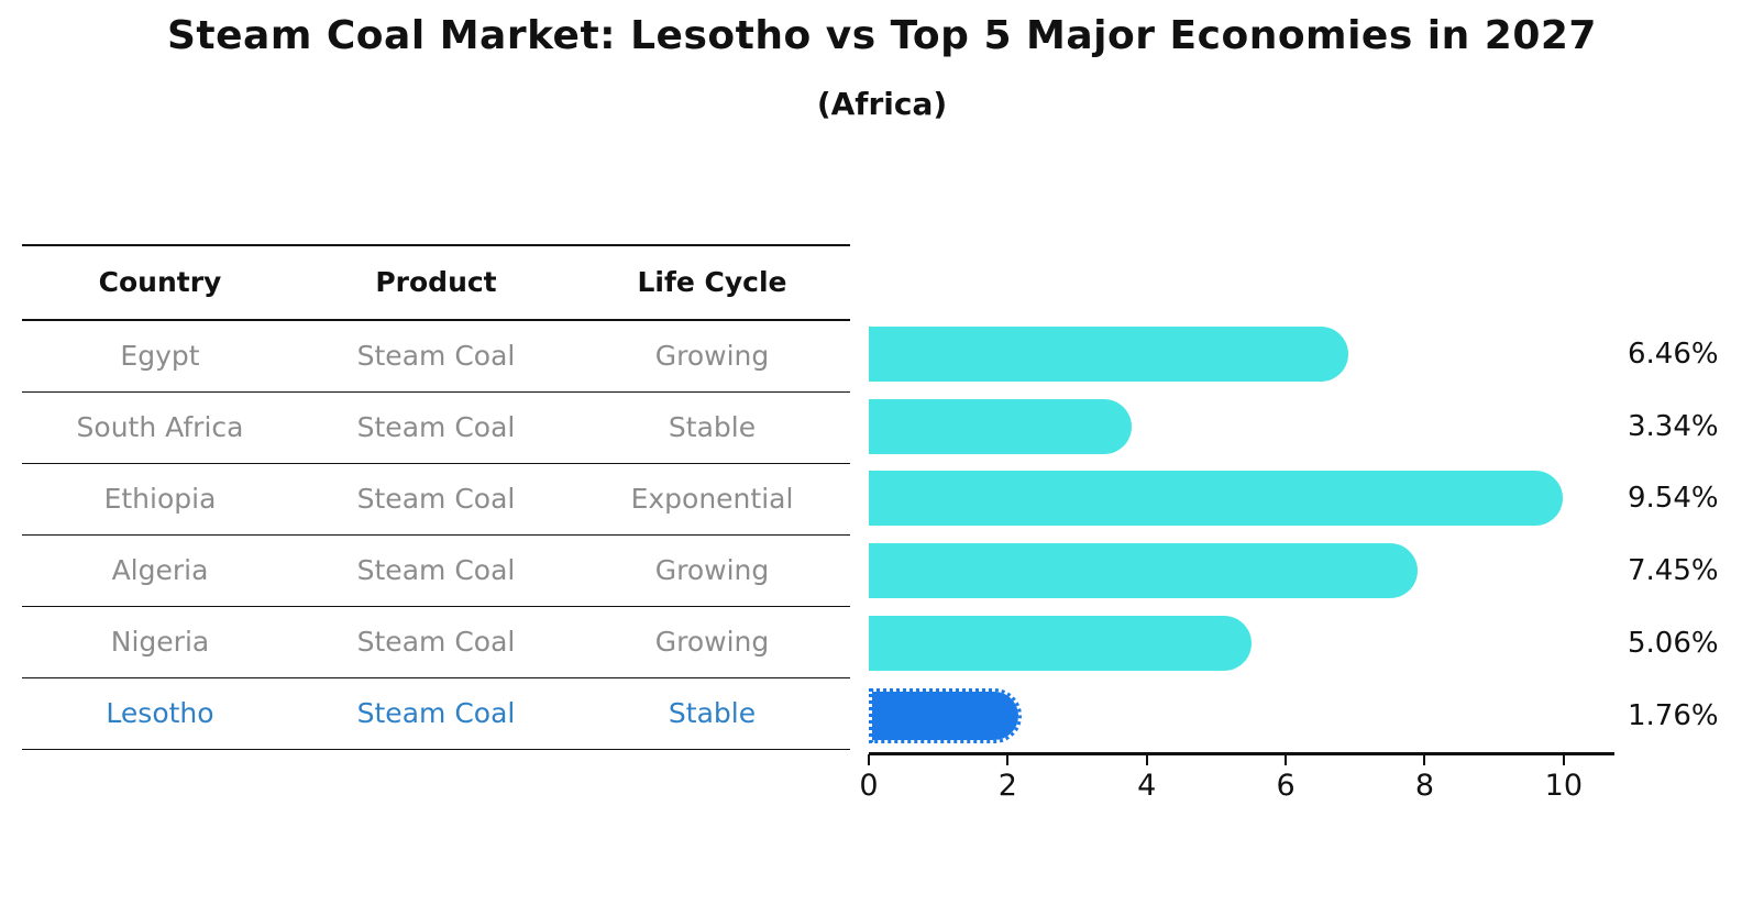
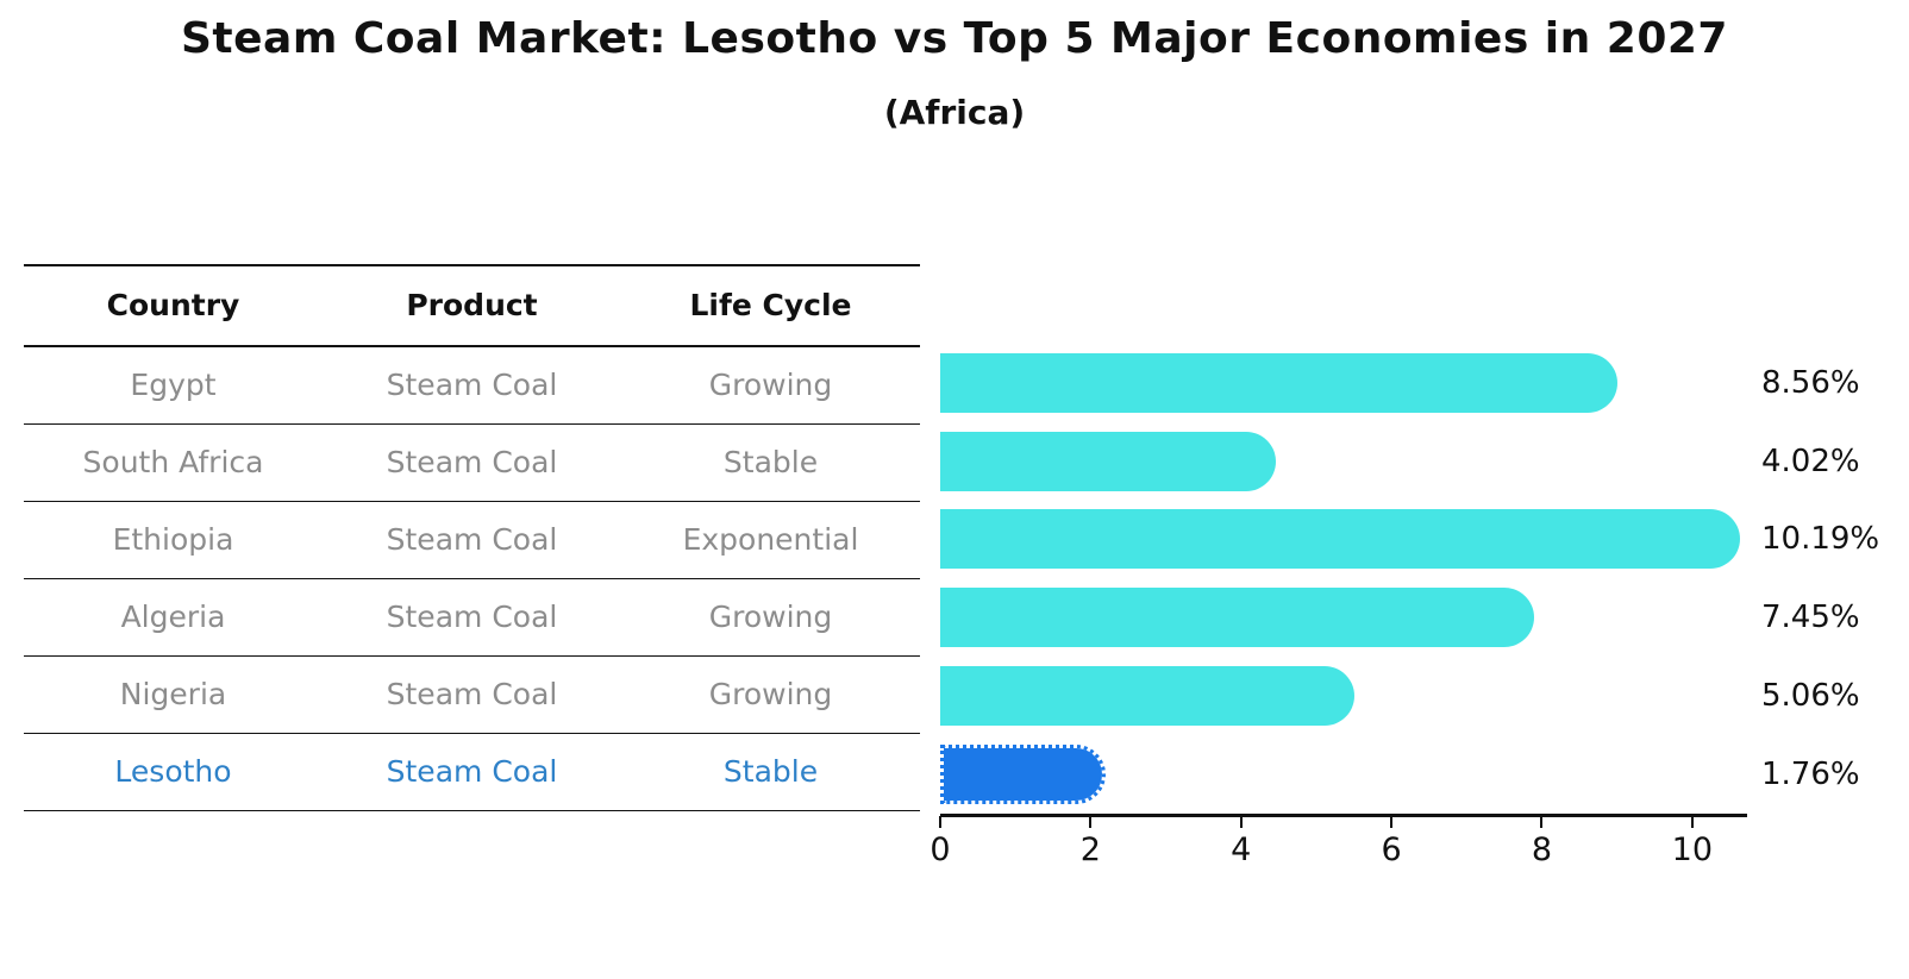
Egypt: 6.46% -> 8.56%
South Africa: 3.34% -> 4.02%
Ethiopia: 9.54% -> 10.19%
